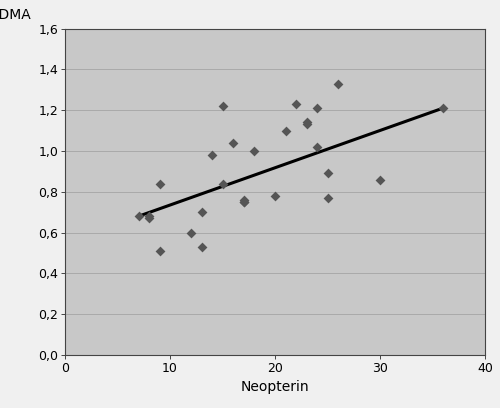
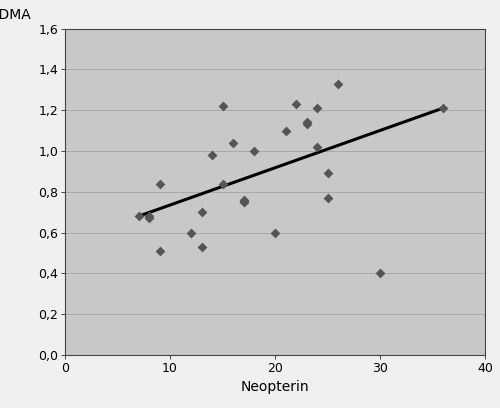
20: 0,78 -> 0,60
30: 0,86 -> 0,40
